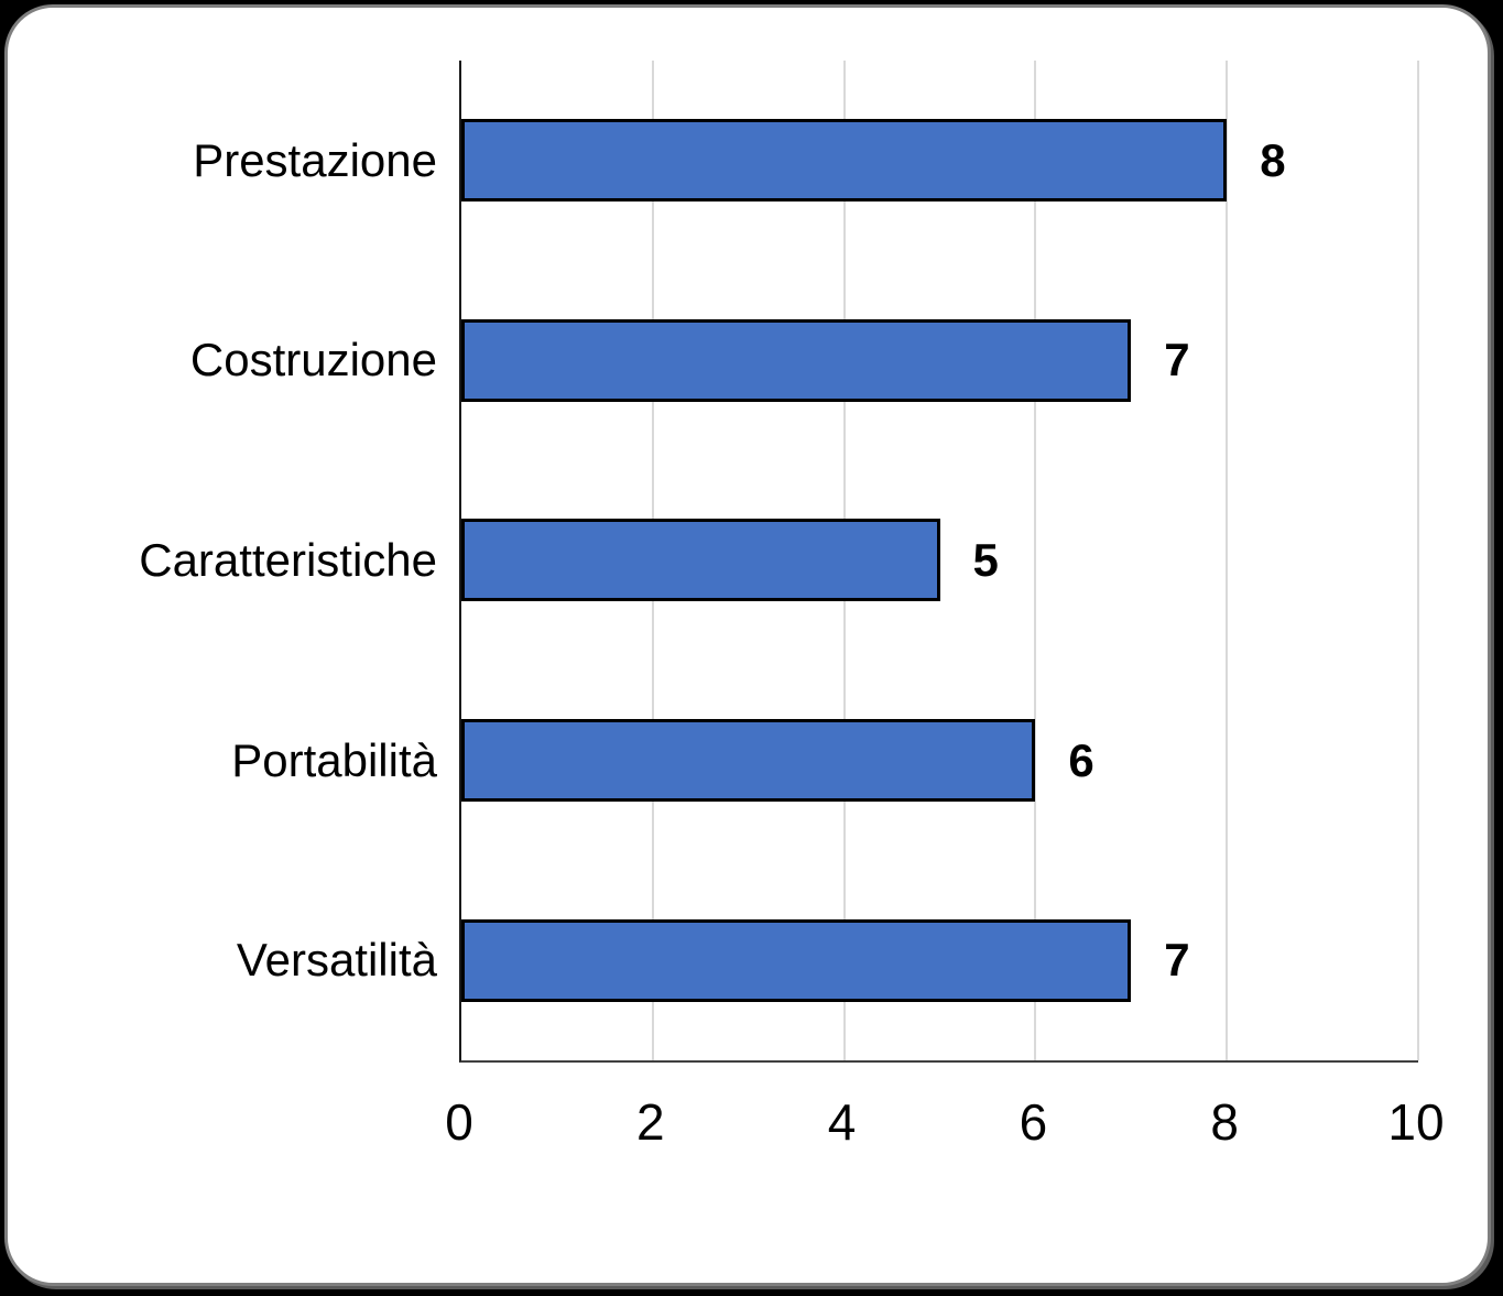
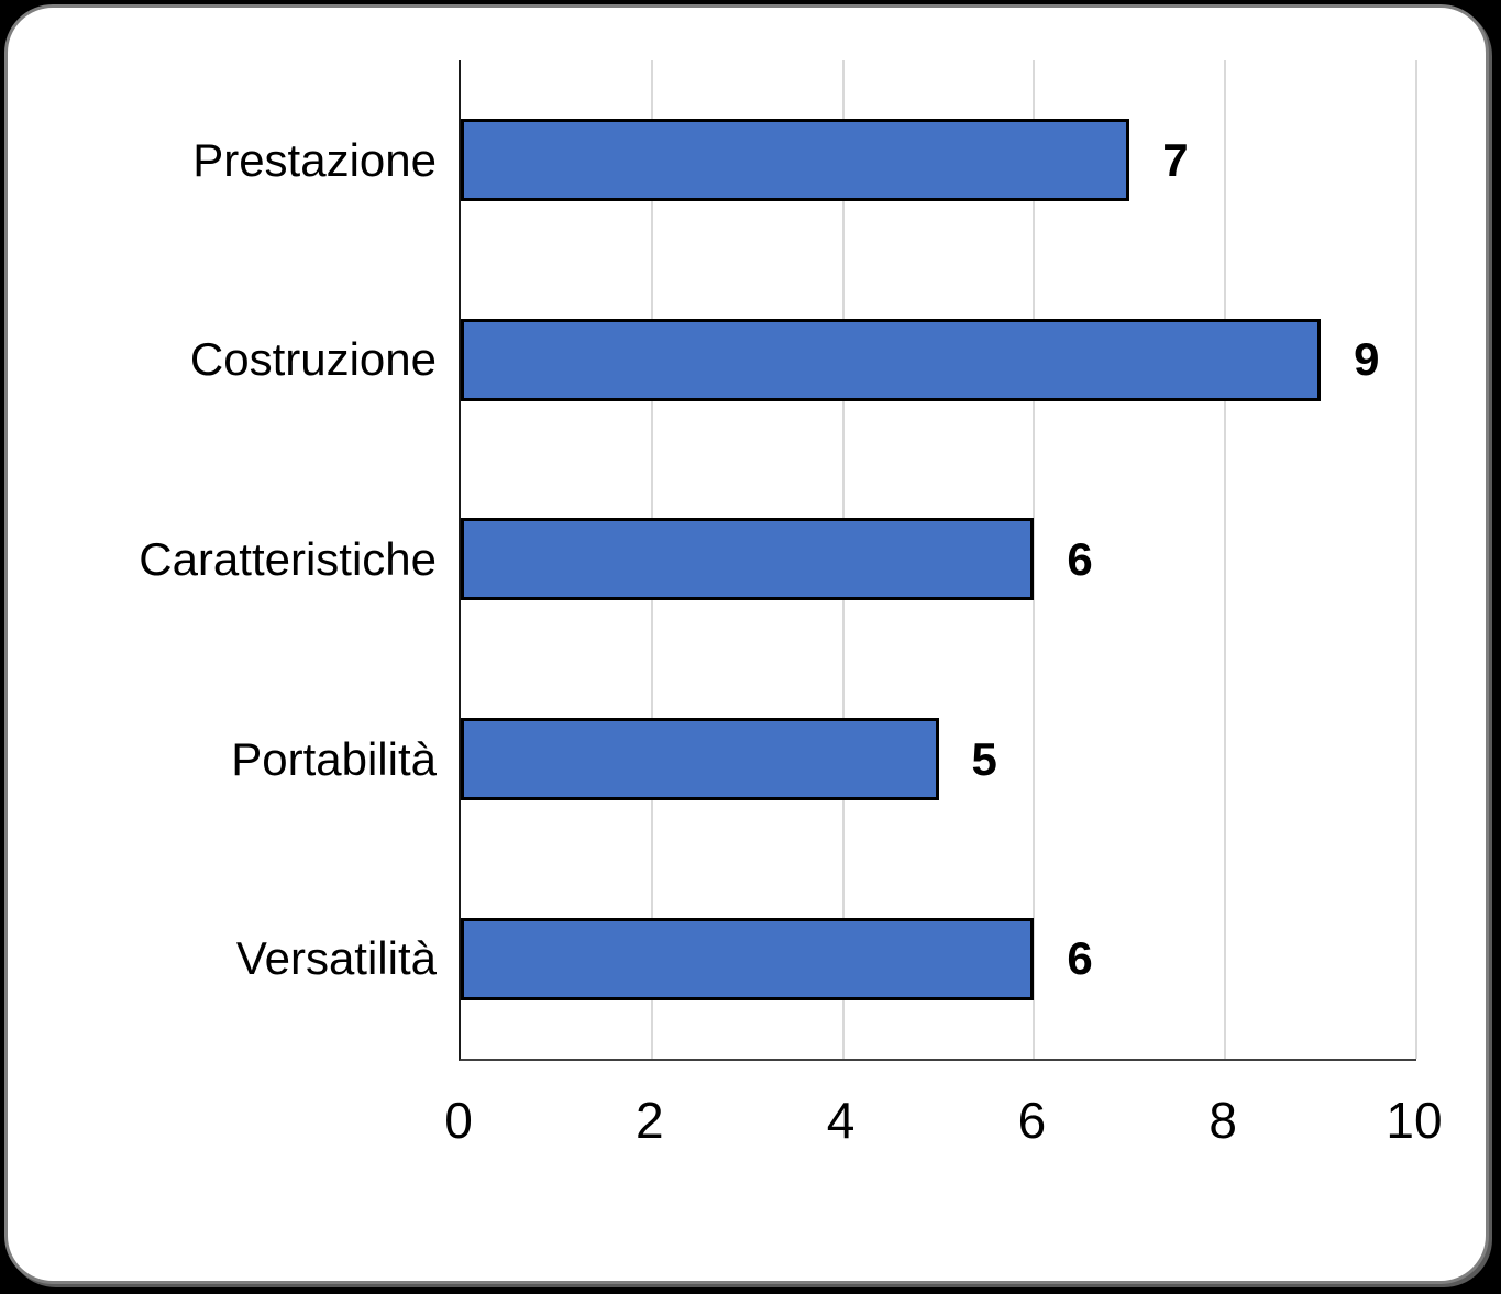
Prestazione: 8 -> 7
Costruzione: 7 -> 9
Caratteristiche: 5 -> 6
Portabilità: 6 -> 5
Versatilità: 7 -> 6
